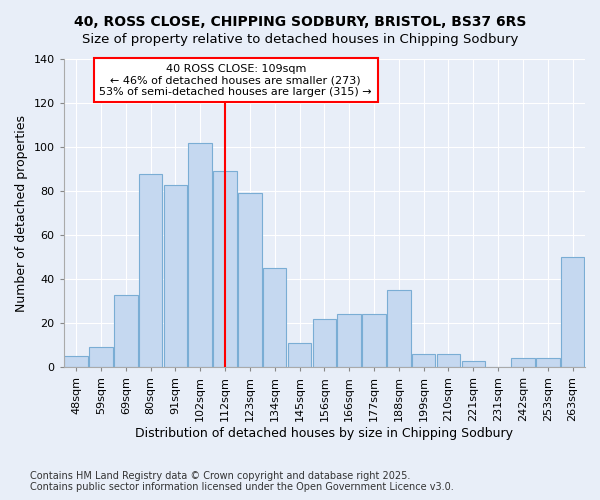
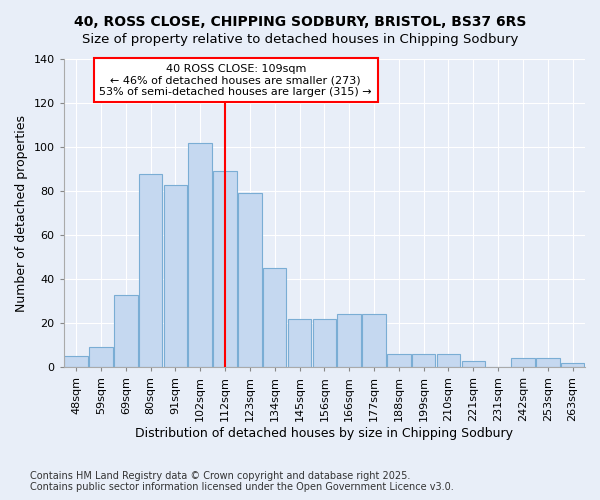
145sqm: 11 -> 22
188sqm: 35 -> 6
263sqm: 50 -> 2
